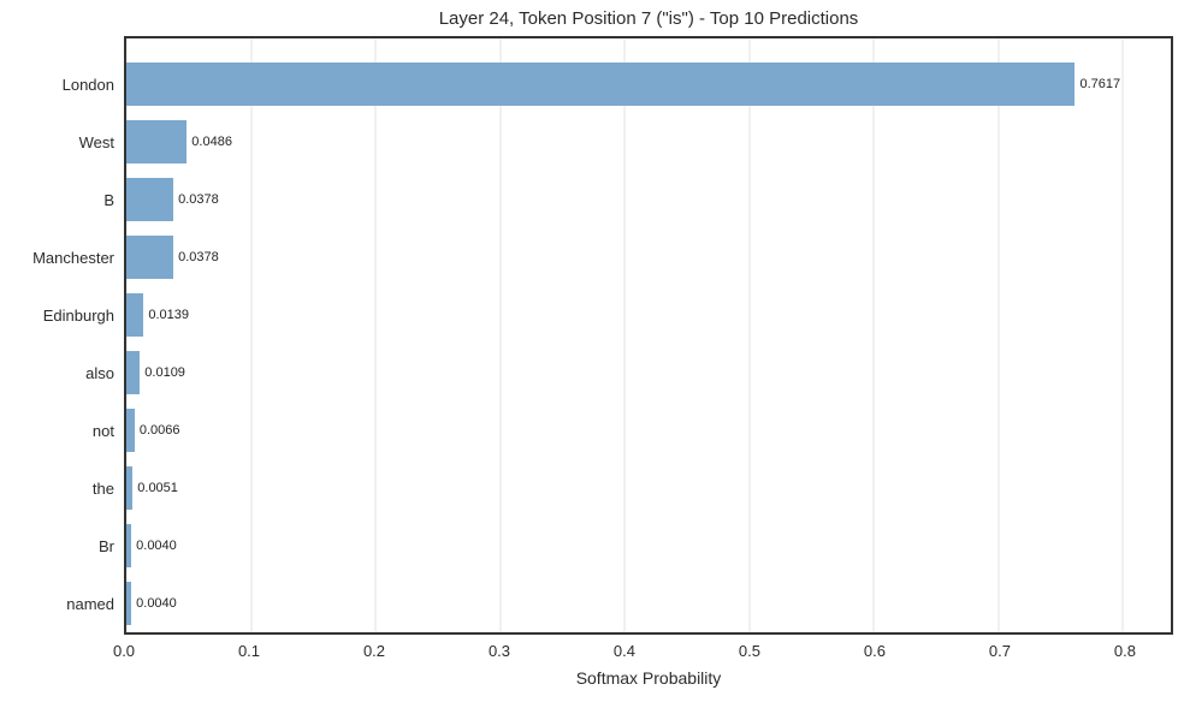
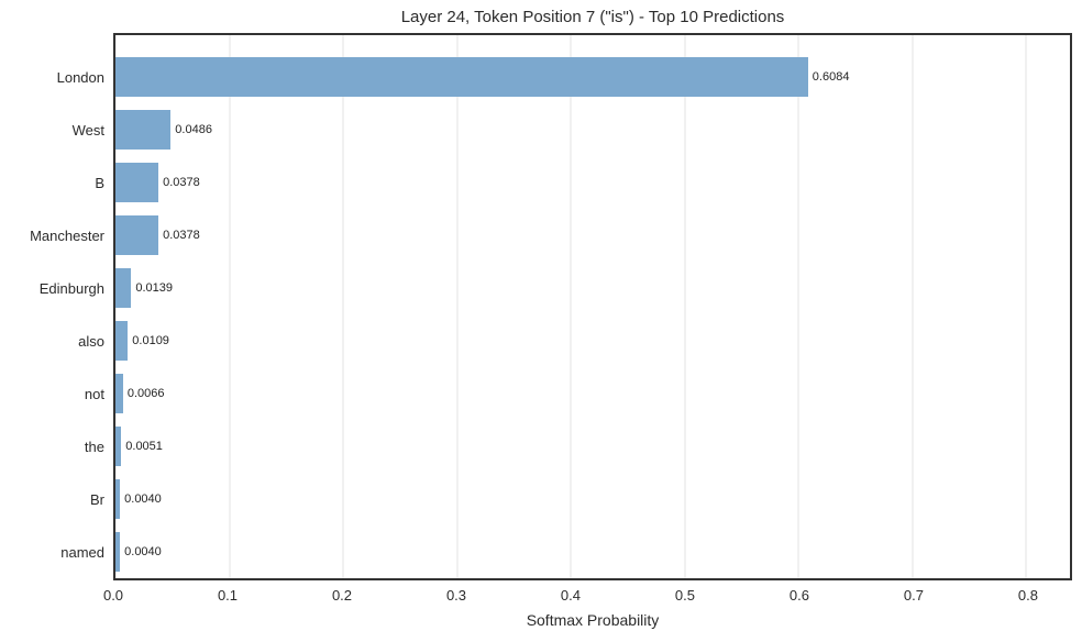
London: 0.7617 -> 0.6084
